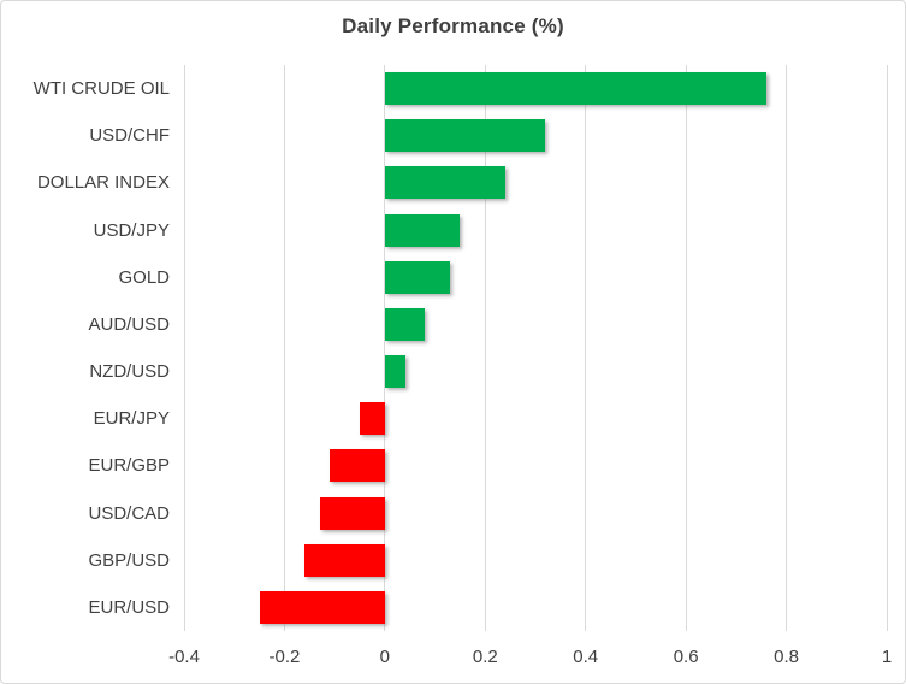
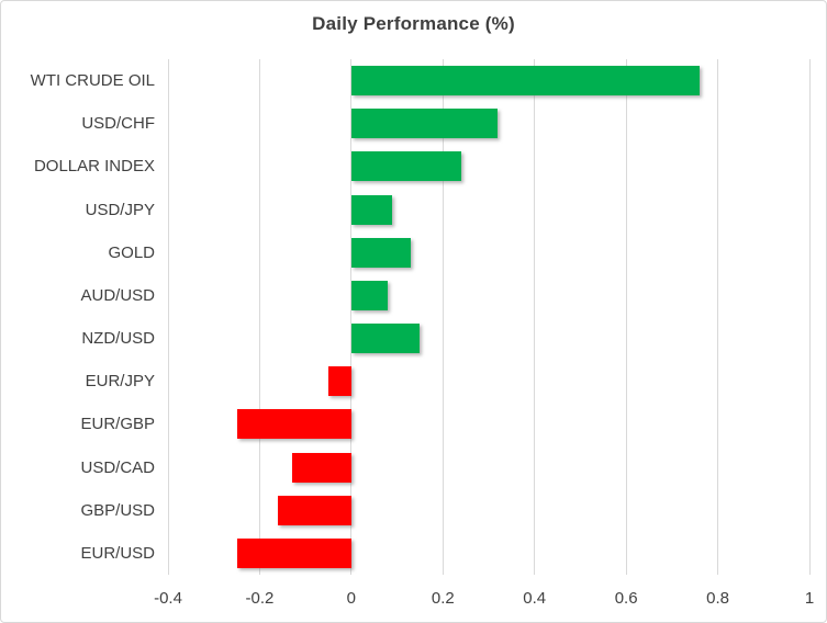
USD/JPY: 0.15 -> 0.09
NZD/USD: 0.04 -> 0.15
EUR/GBP: -0.11 -> -0.25
